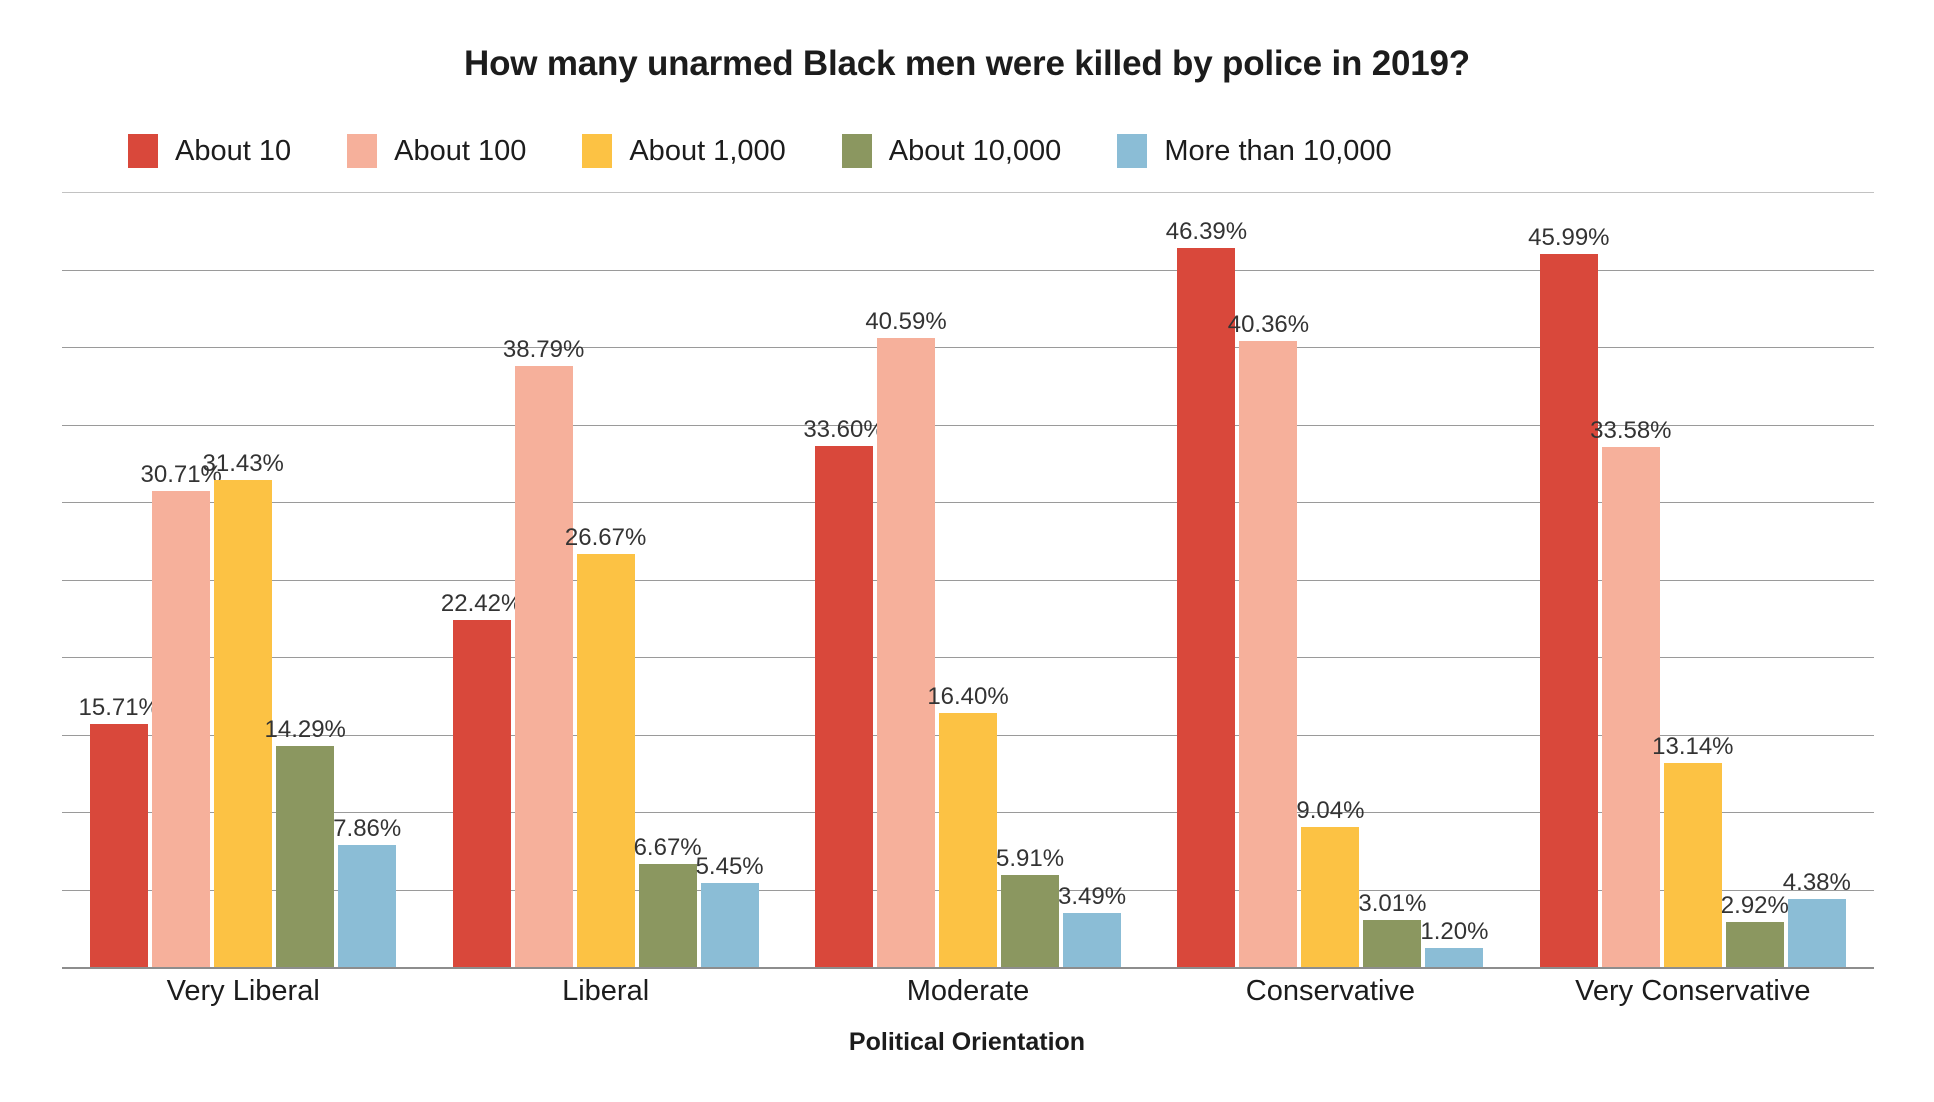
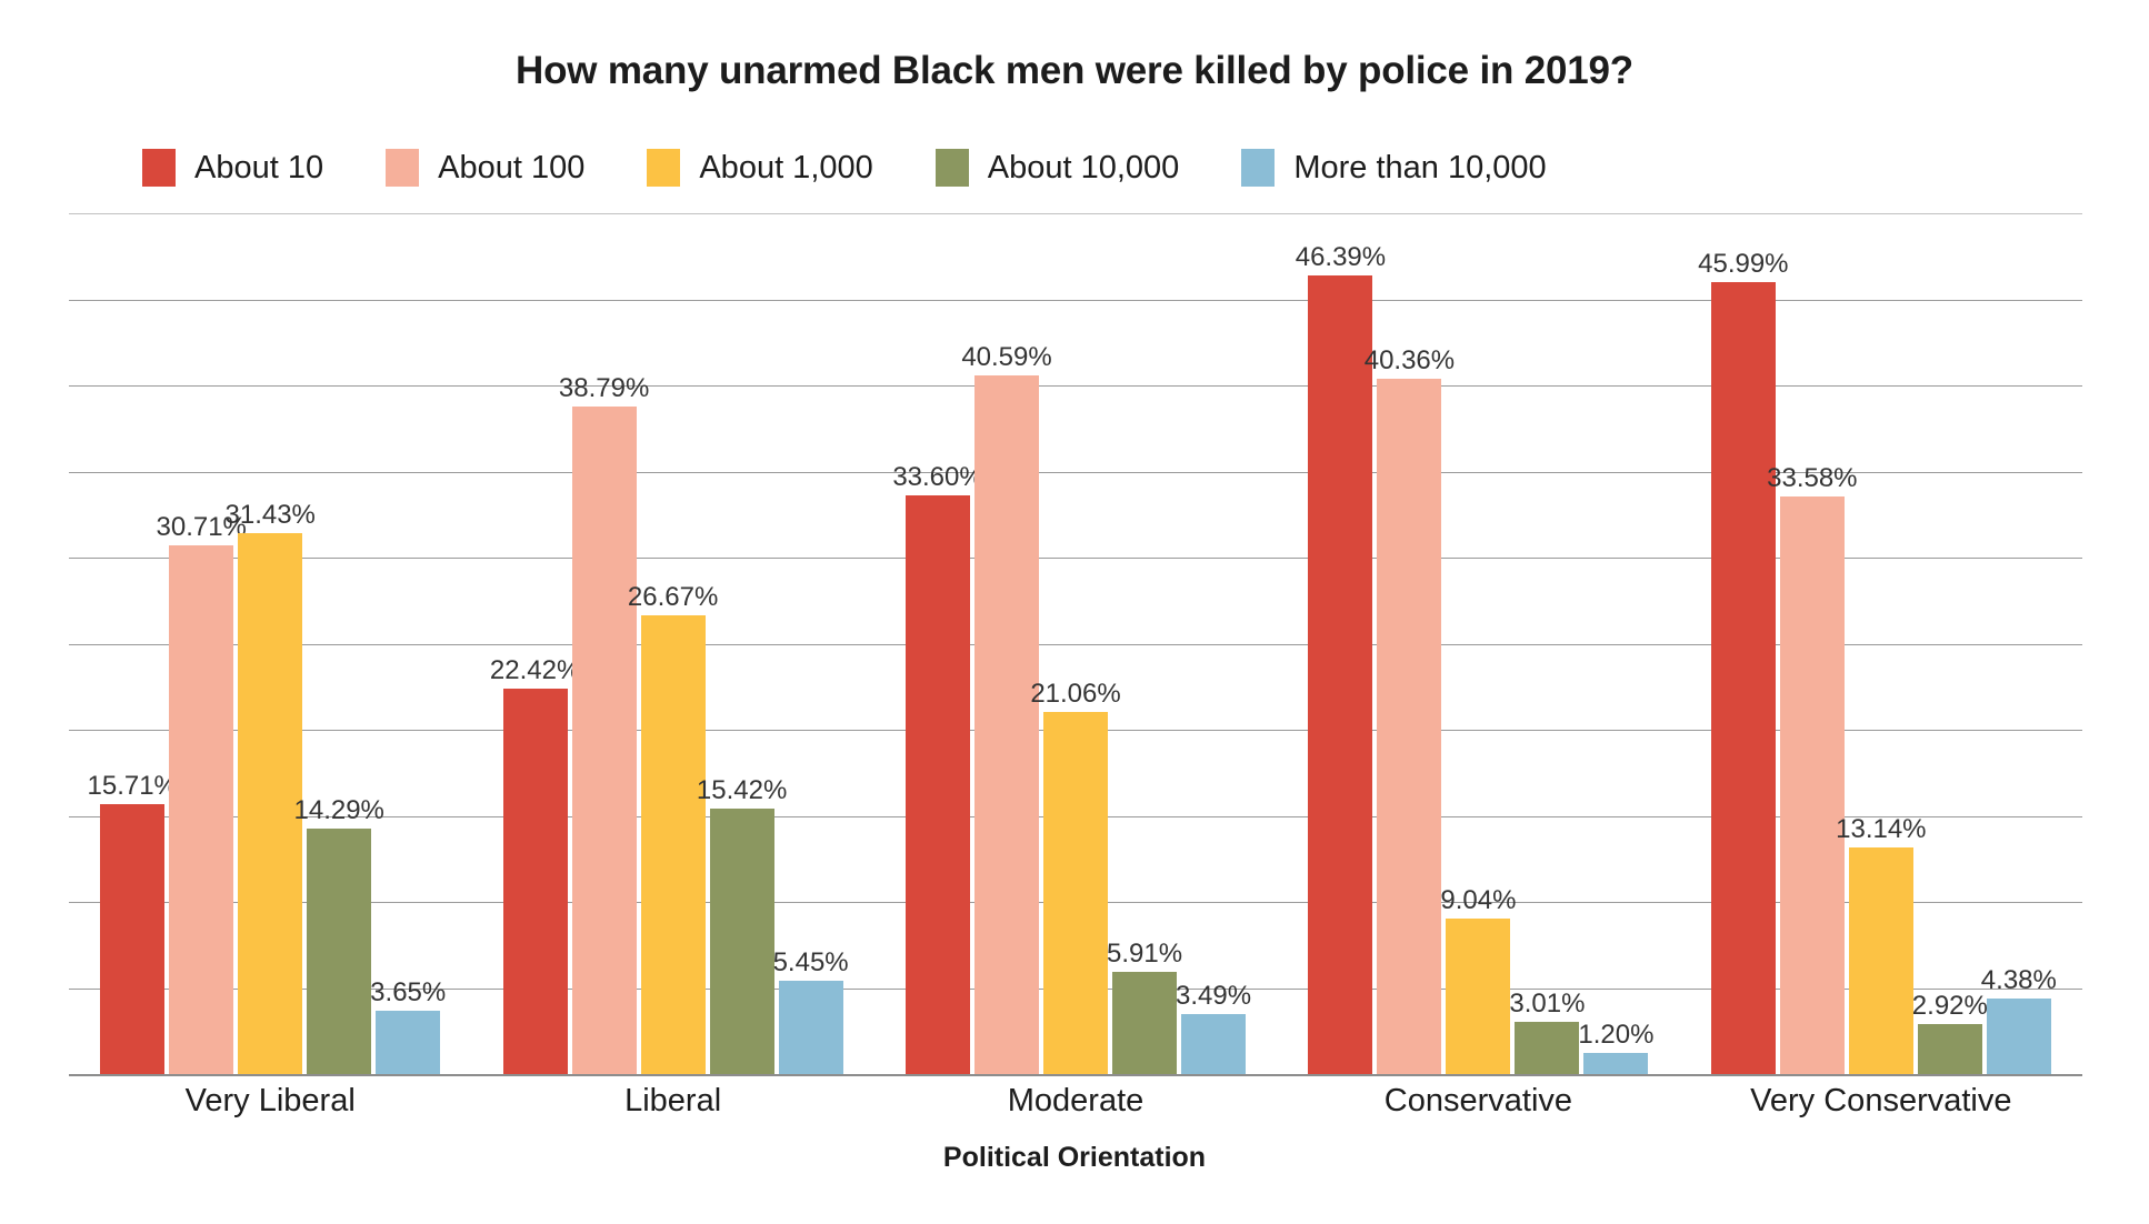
More than 10,000/Very Liberal: 7.86% -> 3.65%
About 10,000/Liberal: 6.67% -> 15.42%
About 1,000/Moderate: 16.40% -> 21.06%
